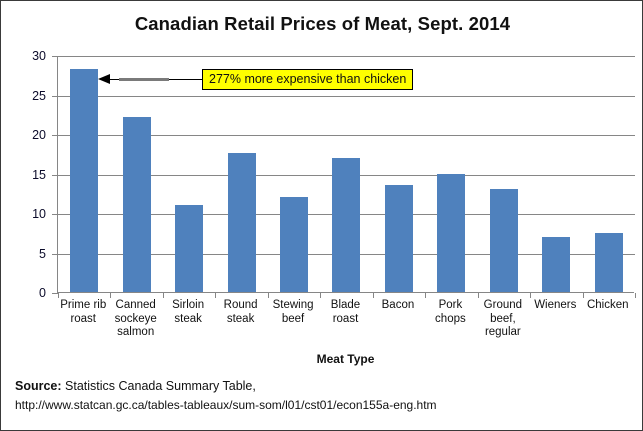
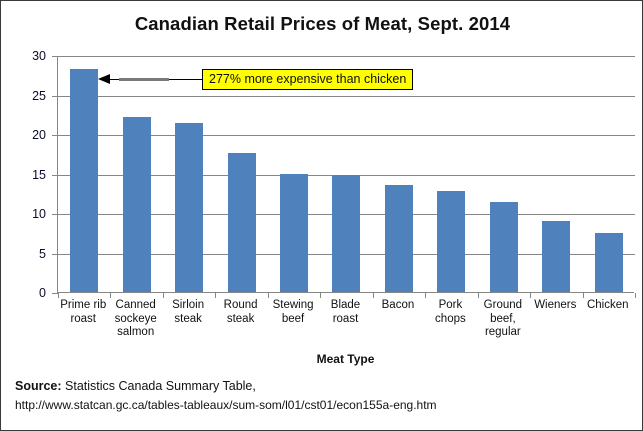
Sirloin steak: 11 -> 21
Stewing beef: 12 -> 15
Blade roast: 17 -> 15
Pork chops: 15 -> 13
Ground beef, regular: 13 -> 11
Wieners: 7 -> 9
